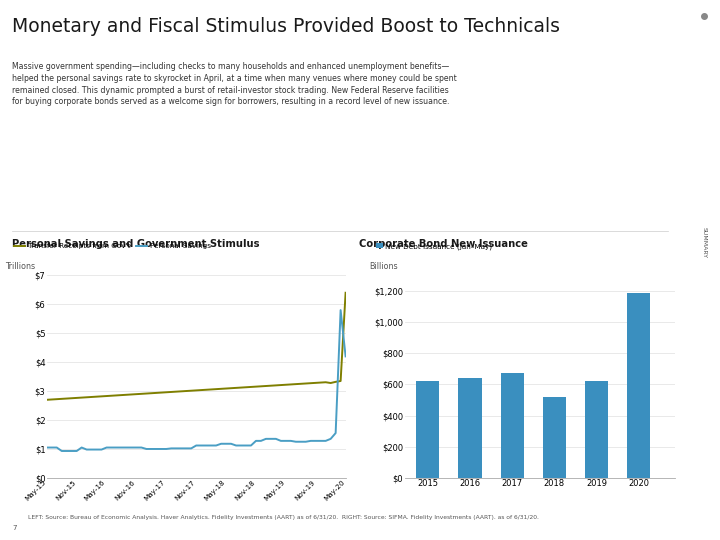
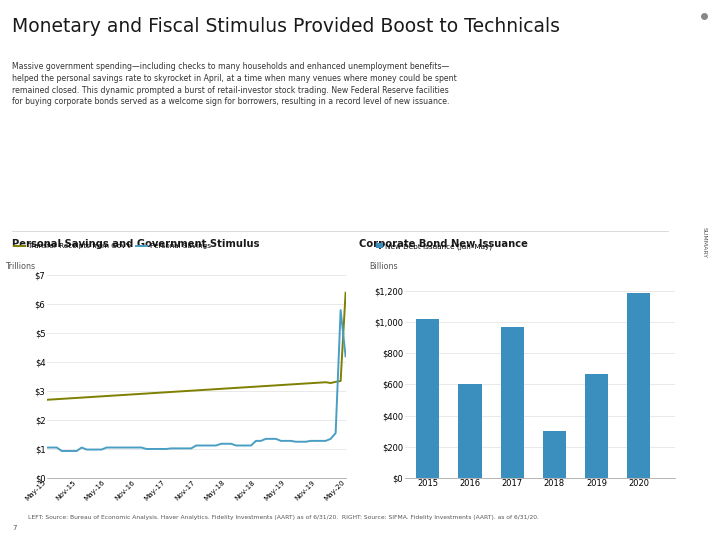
2015: $620 -> $1,020
2016: $640 -> $600
2017: $680 -> $970
2018: $520 -> $300
2019: $620 -> $670
